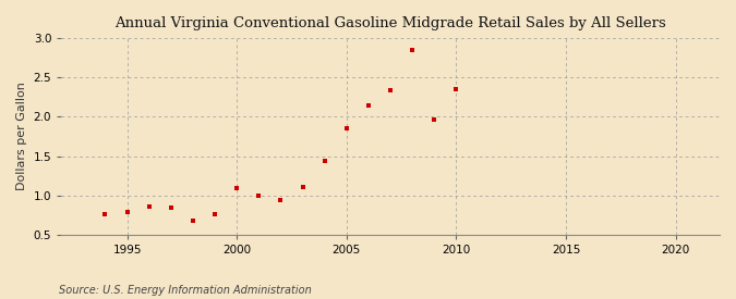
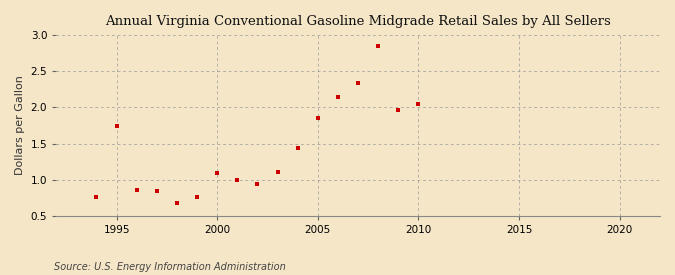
1995: 0.79 -> 1.74
2010: 2.35 -> 2.04
